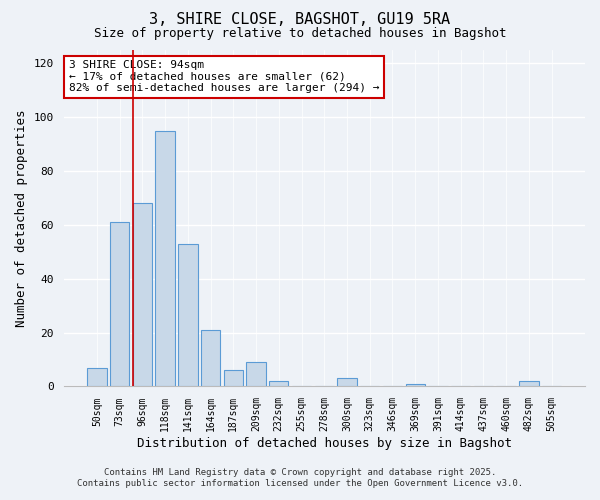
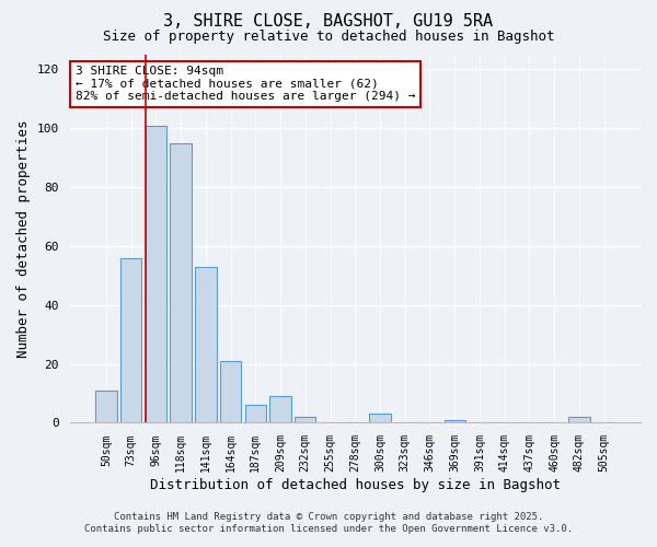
50sqm: 7 -> 11
73sqm: 61 -> 56
96sqm: 68 -> 101
